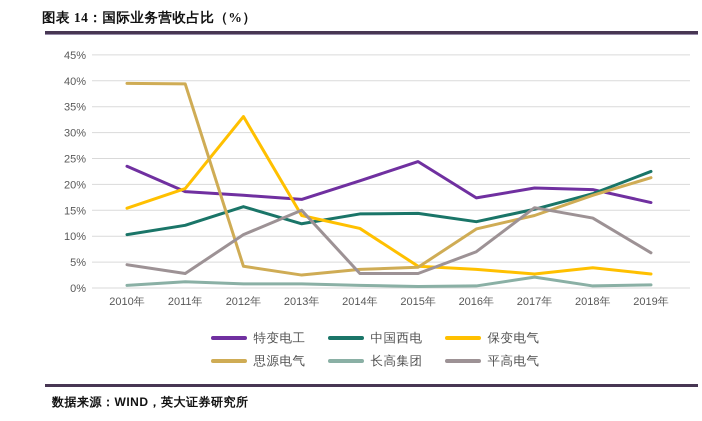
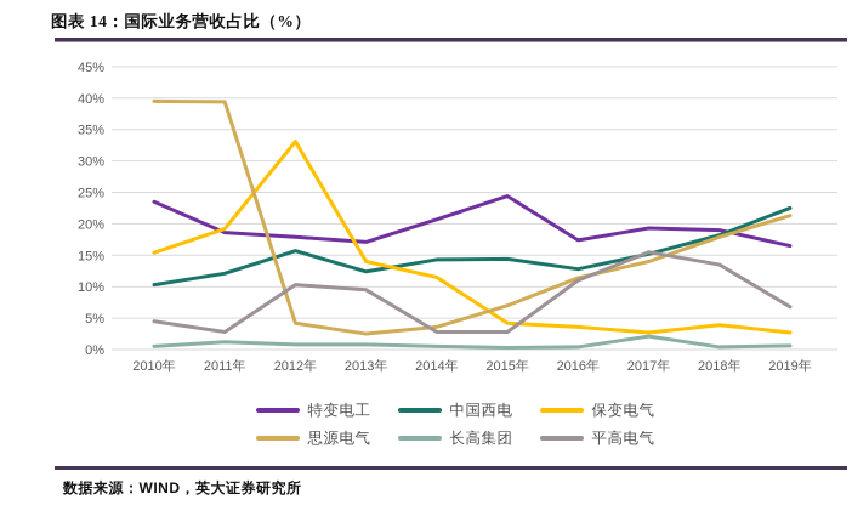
平高电气/2013年: 15% -> 10%
思源电气/2015年: 4% -> 7%
平高电气/2016年: 7% -> 11%
